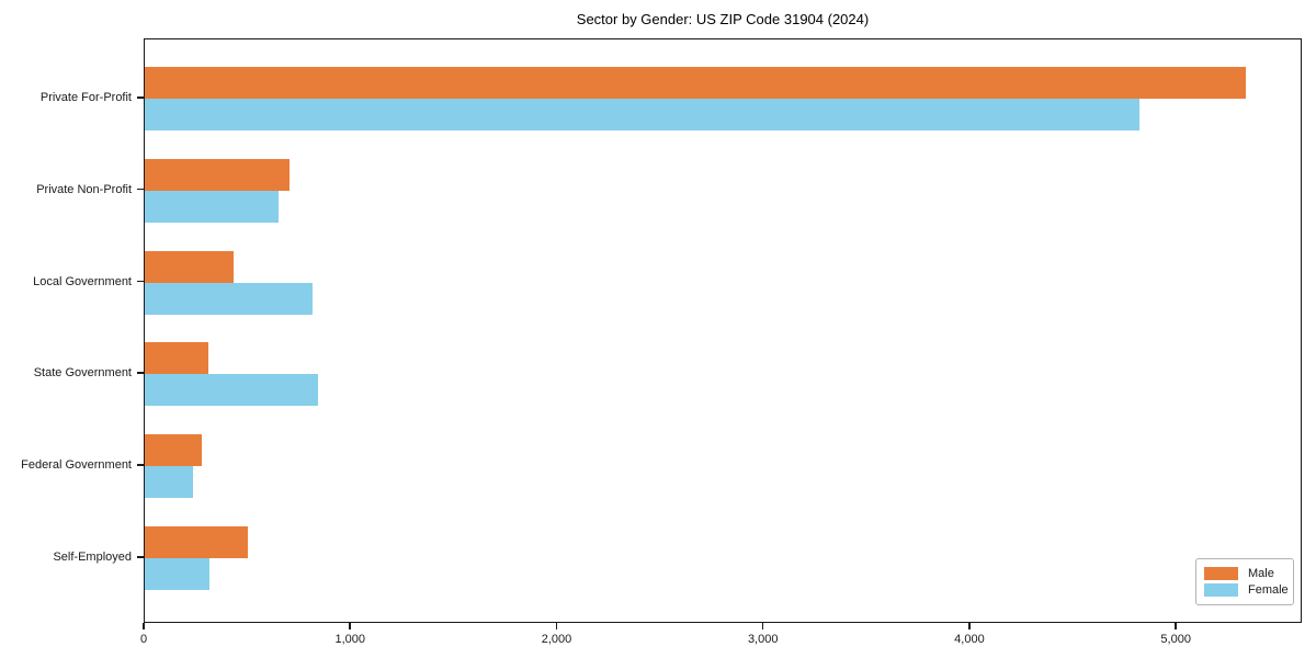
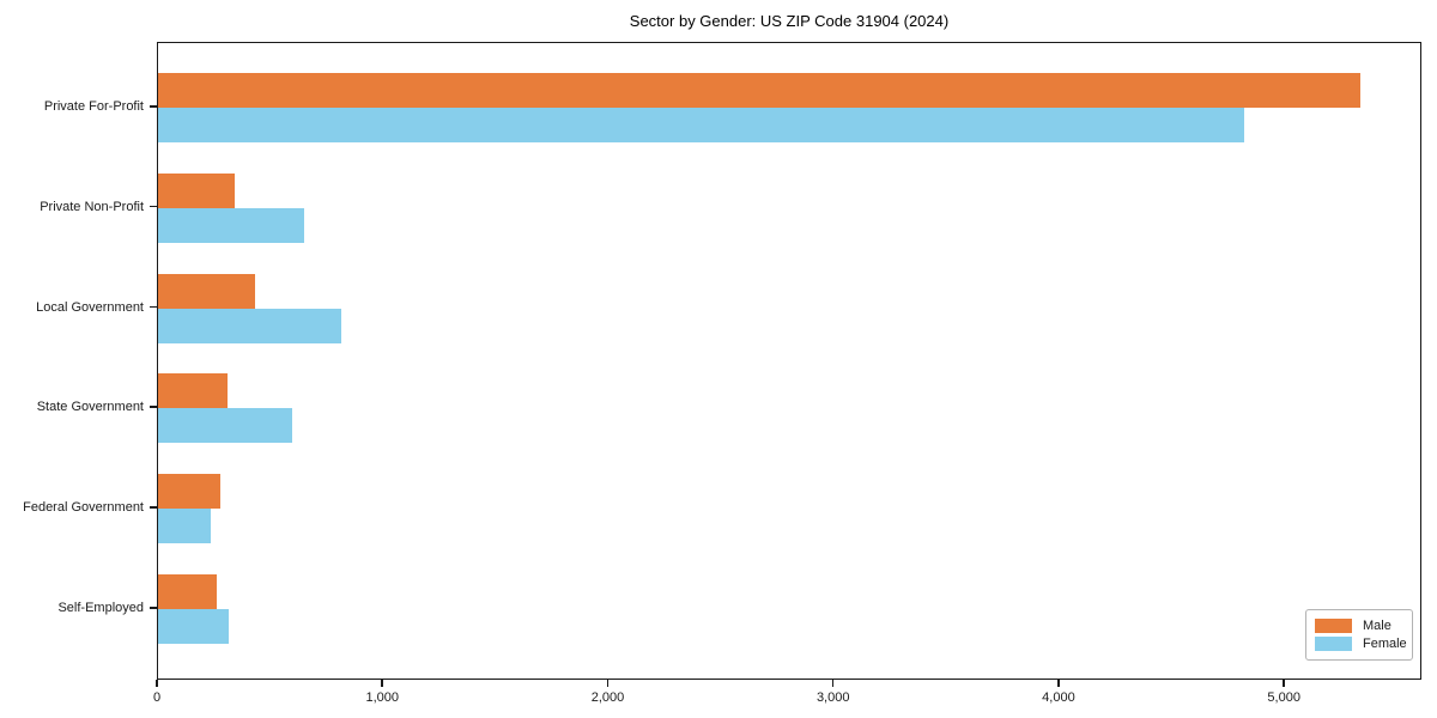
Male/Private Non-Profit: 700 -> 340
Female/State Government: 840 -> 600
Male/Self-Employed: 500 -> 260
